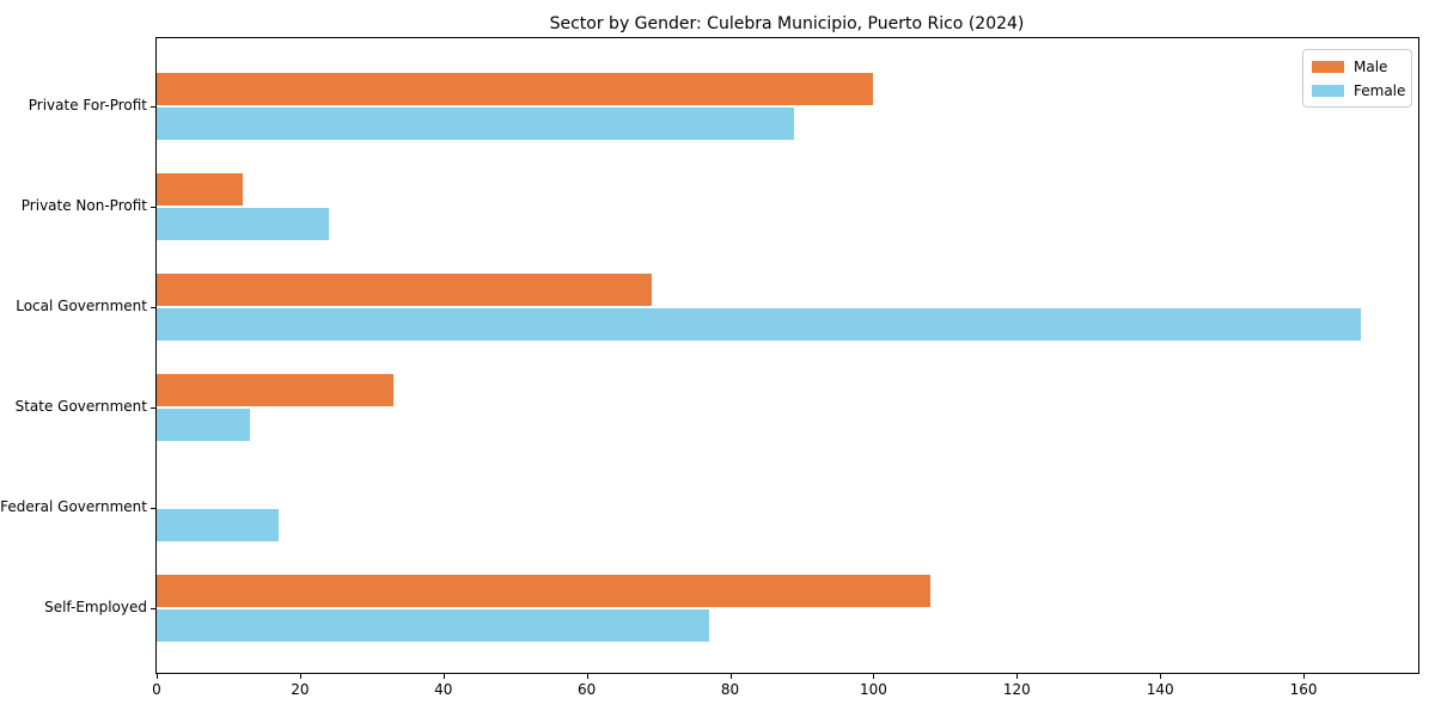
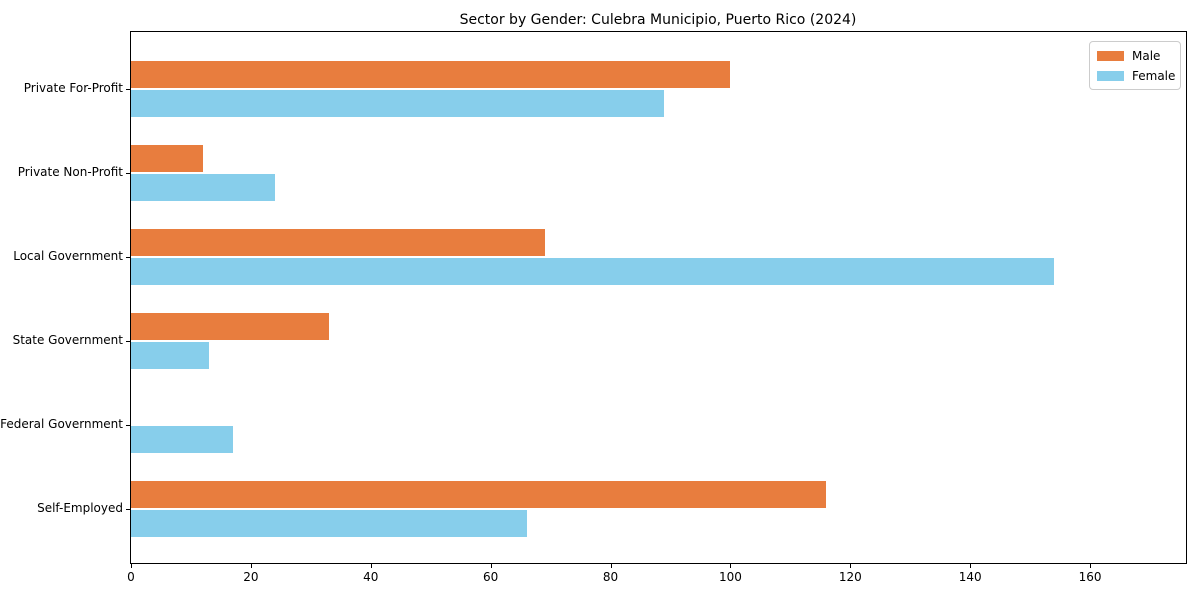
Female/Local Government: 168 -> 154
Male/Self-Employed: 108 -> 116
Female/Self-Employed: 77 -> 66
